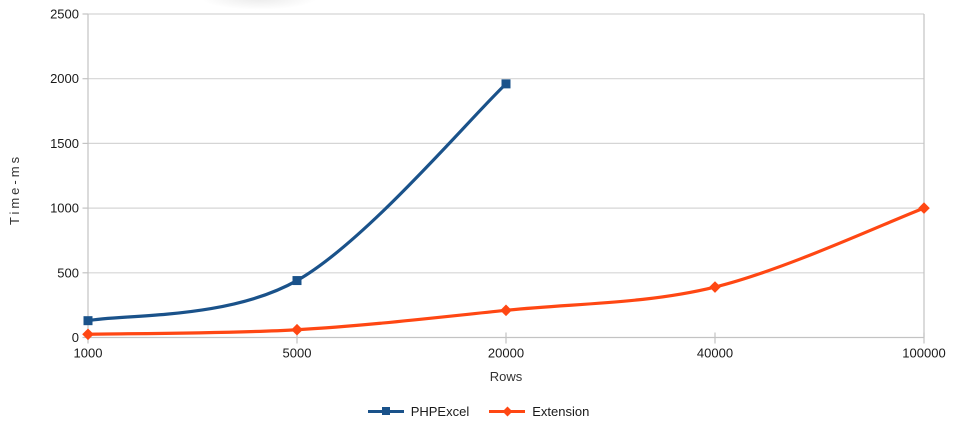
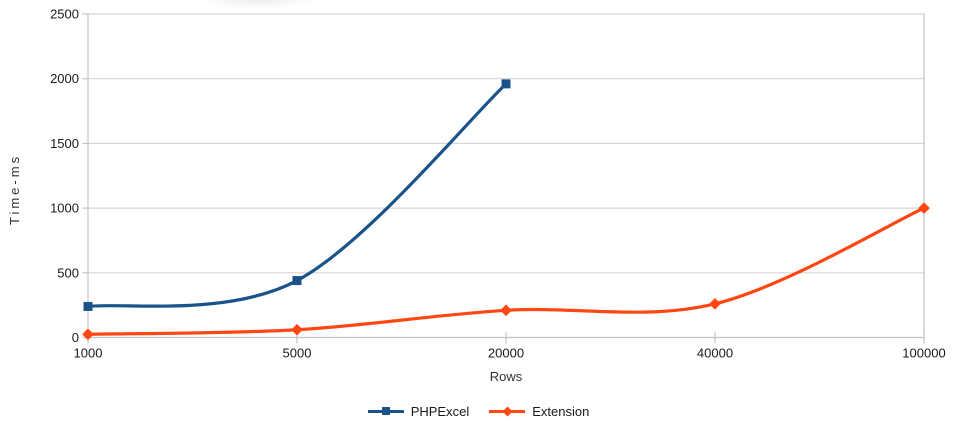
PHPExcel/1000: 130 -> 240
Extension/40000: 390 -> 260
